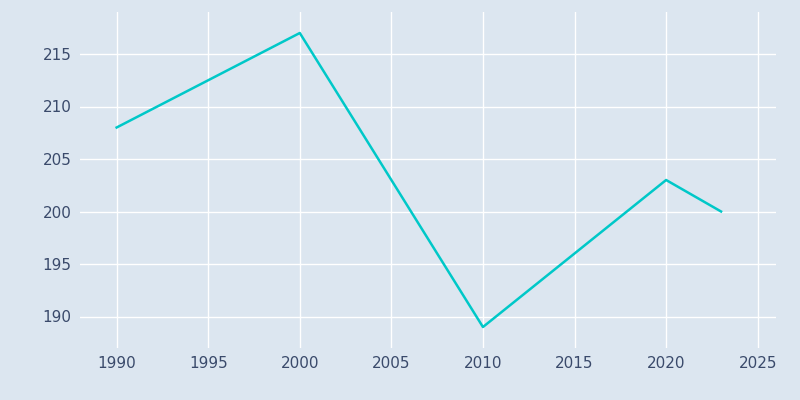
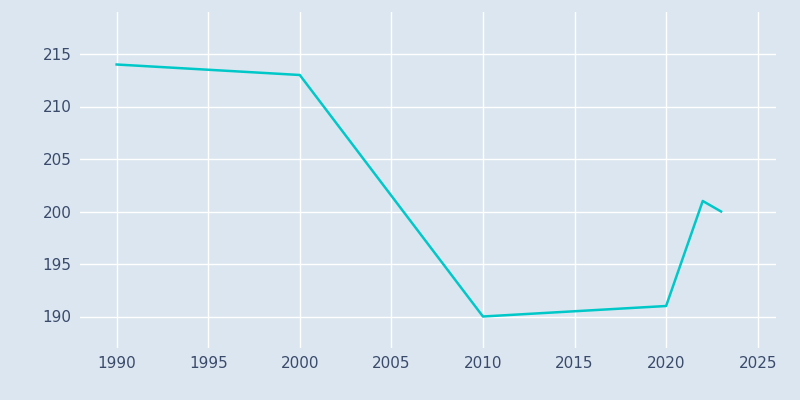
1990: 208 -> 214
2000: 217 -> 213
2010: 189 -> 190
2020: 203 -> 191
